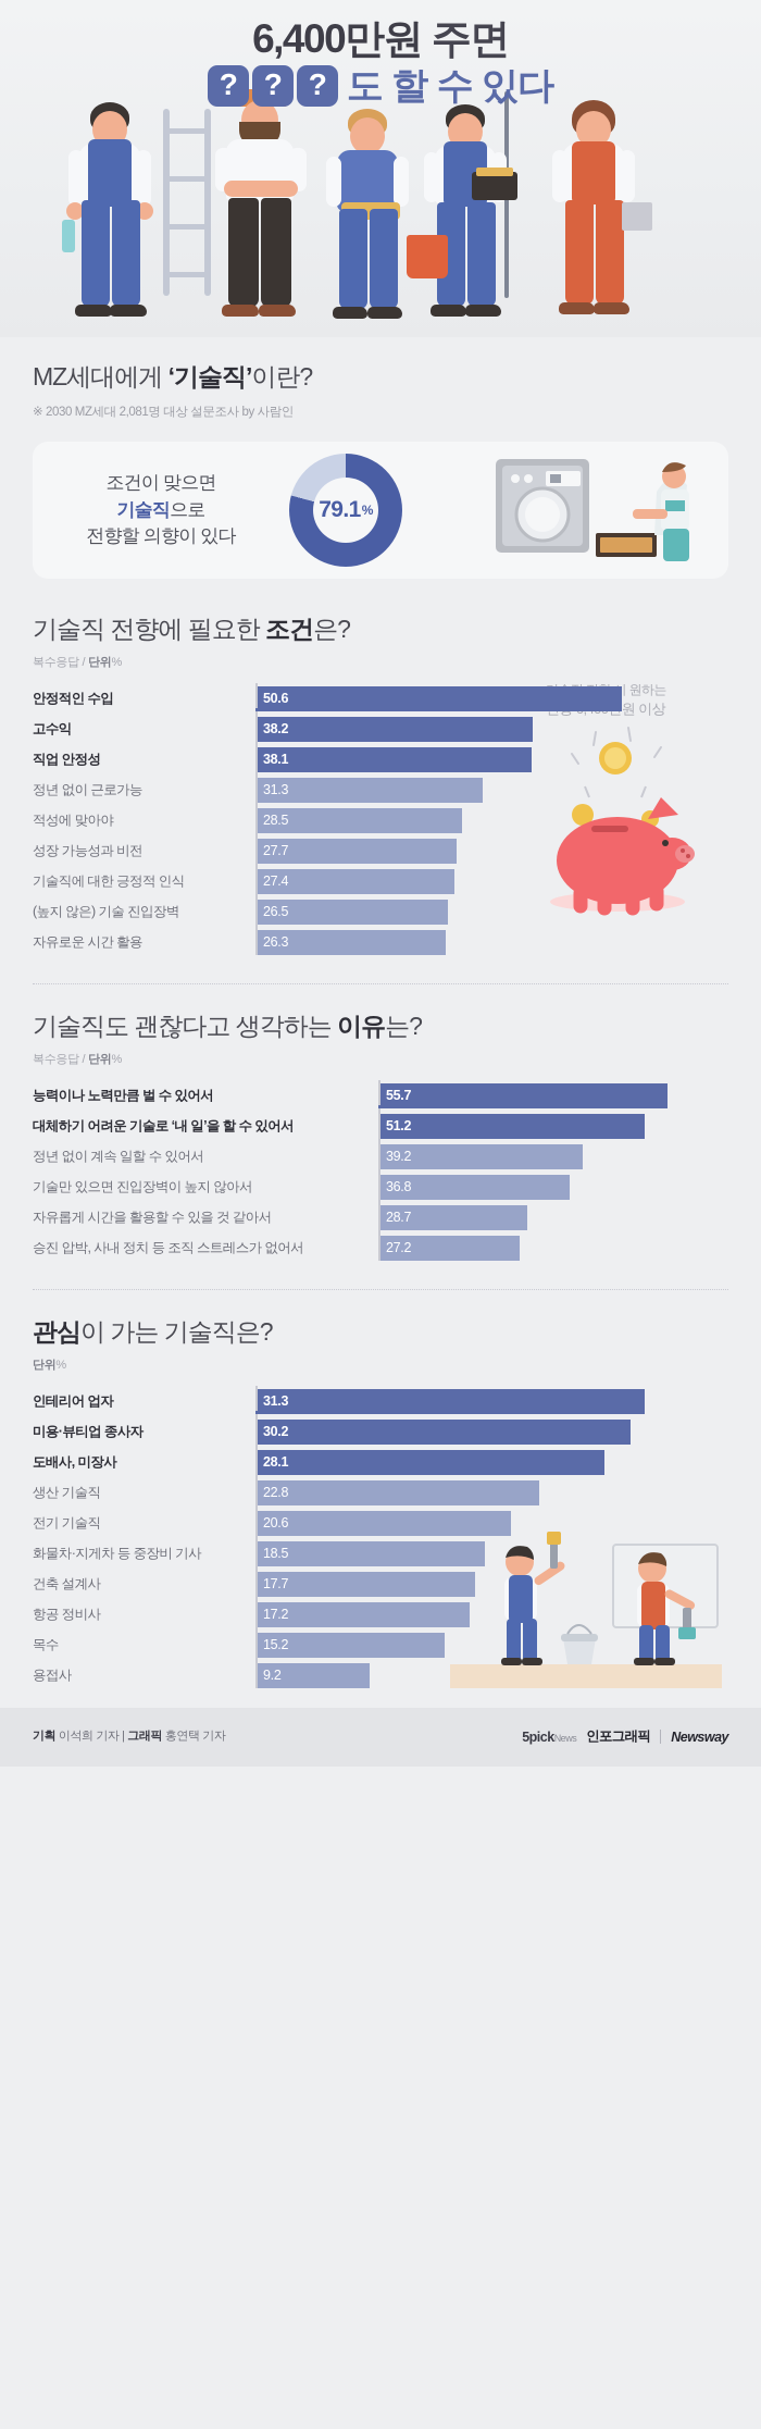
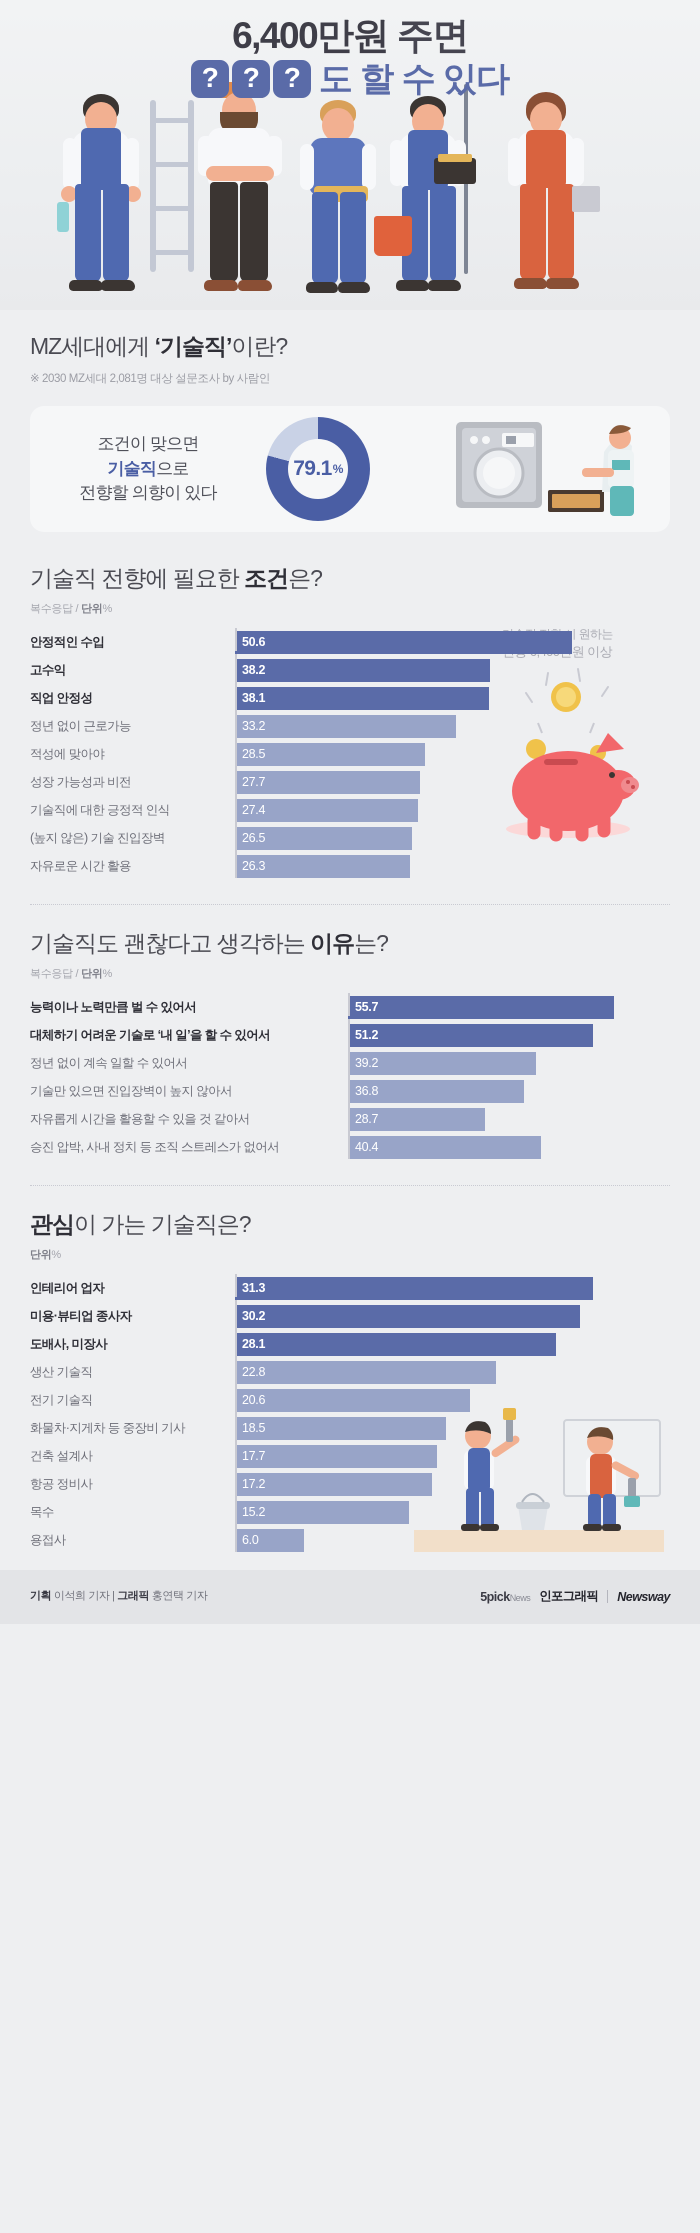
기술직 전향에 필요한 조건은?/정년 없이 근로가능: 31.3 -> 33.2
기술직도 괜찮다고 생각하는 이유는?/승진 압박, 사내 정치 등 조직 스트레스가 없어서: 27.2 -> 40.4
관심이 가는 기술직은?/용접사: 9.2 -> 6.0
